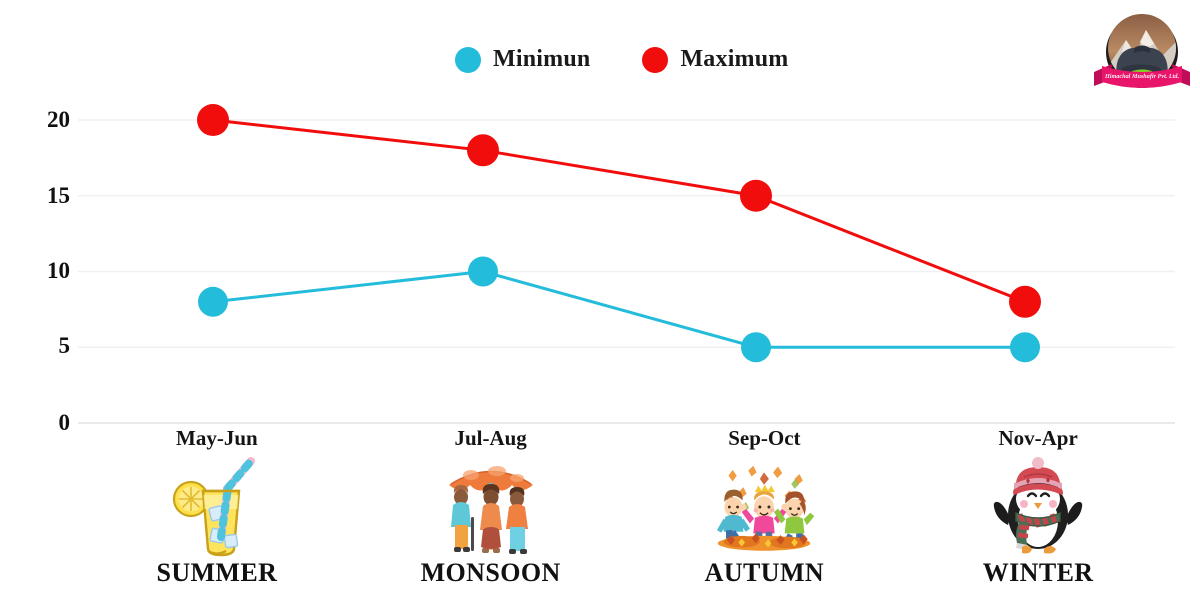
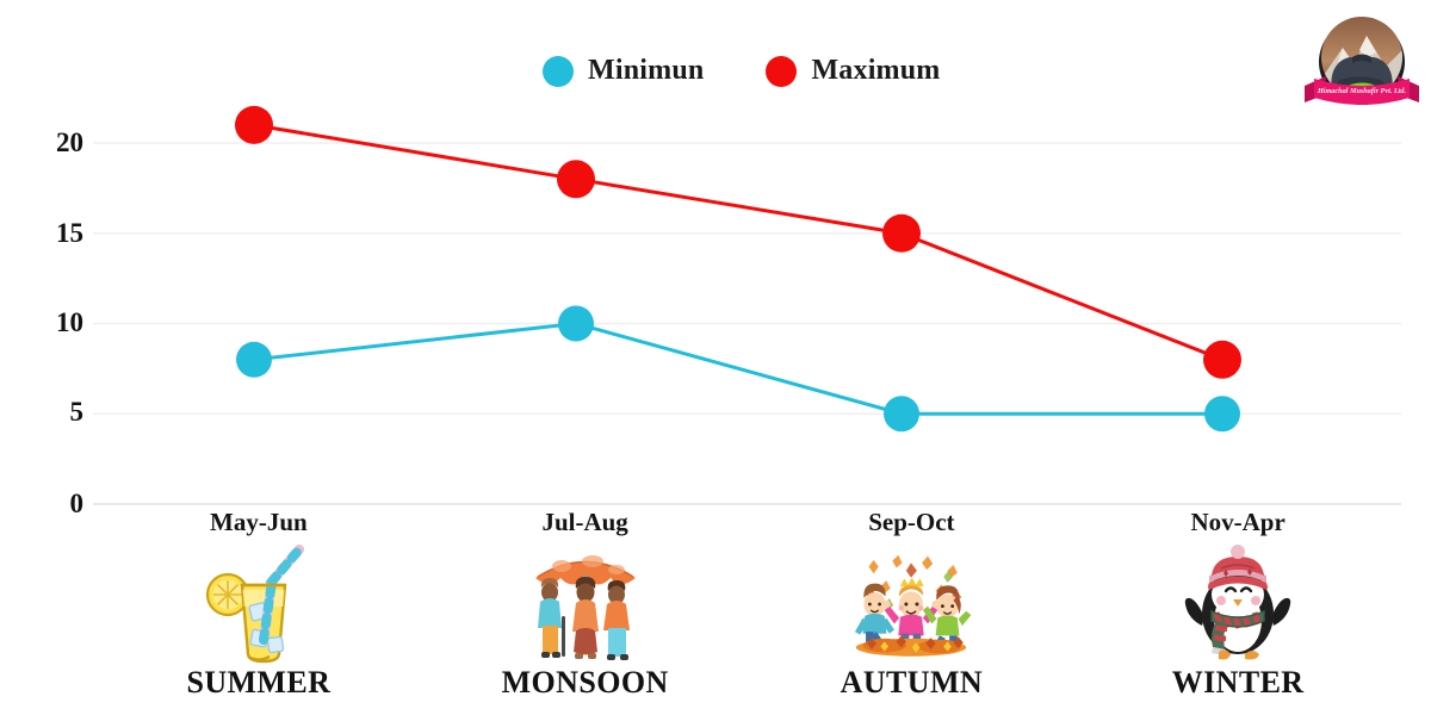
Maximum/May-Jun: 20 -> 21
